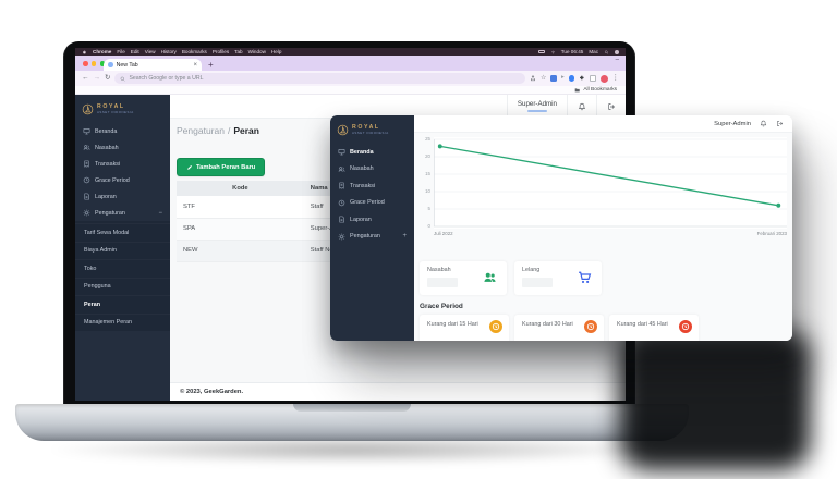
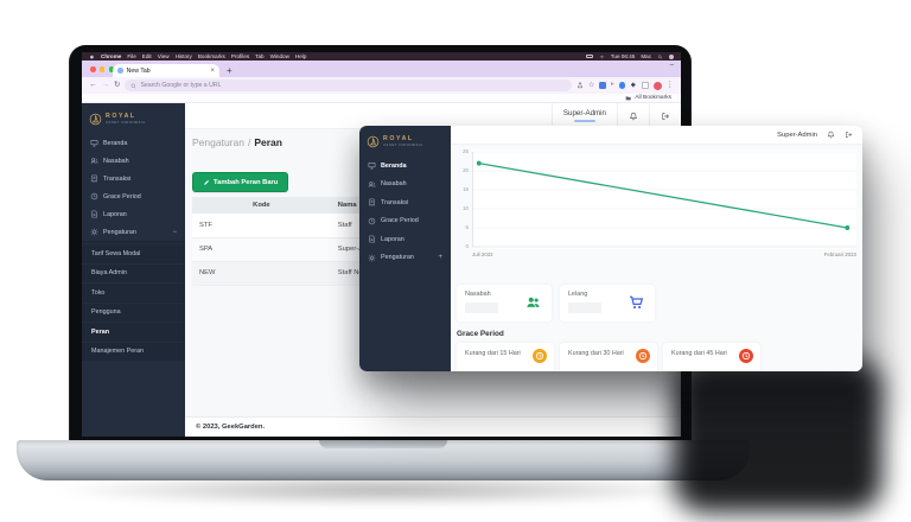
Juli 2022: 23 -> 22
Februari 2023: 6 -> 5
